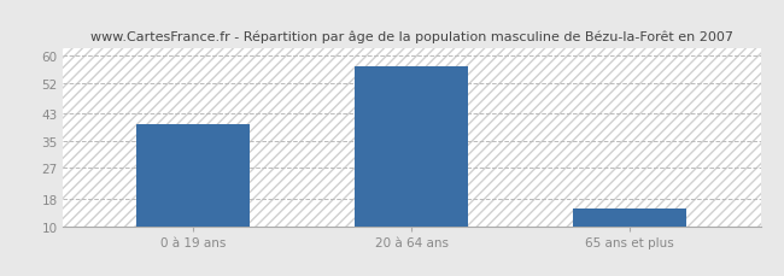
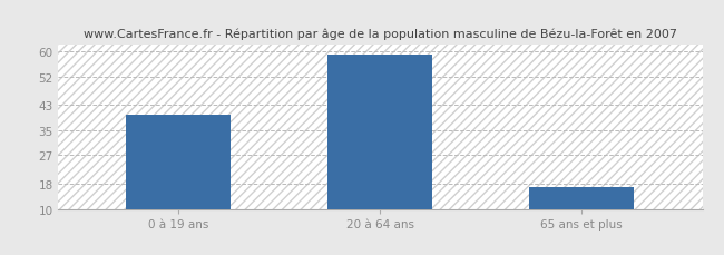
20 à 64 ans: 57 -> 59
65 ans et plus: 15 -> 17
